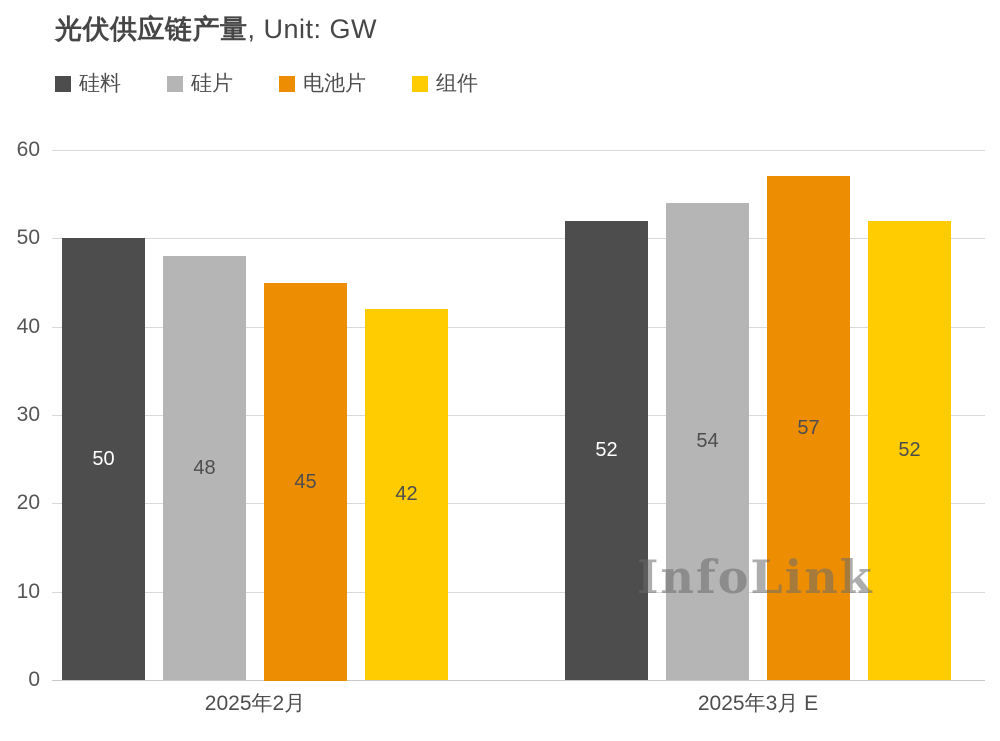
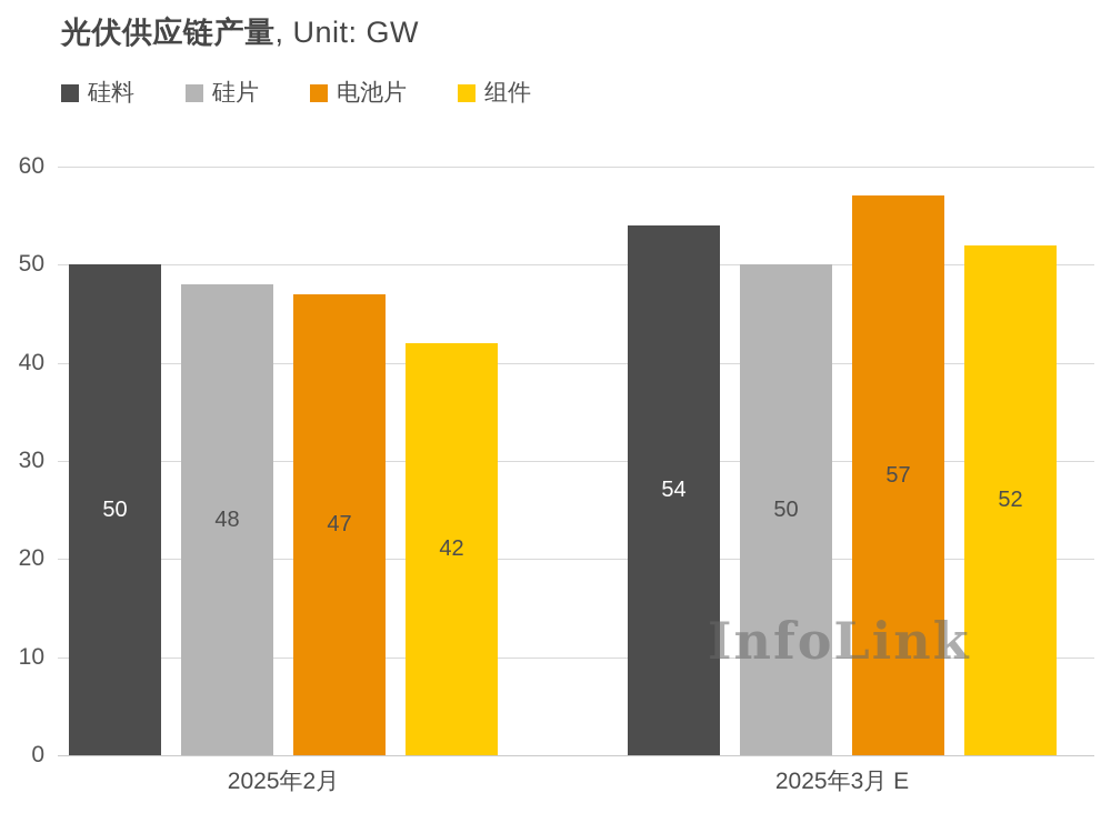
电池片/2025年2月: 45 -> 47
硅料/2025年3月 E: 52 -> 54
硅片/2025年3月 E: 54 -> 50
